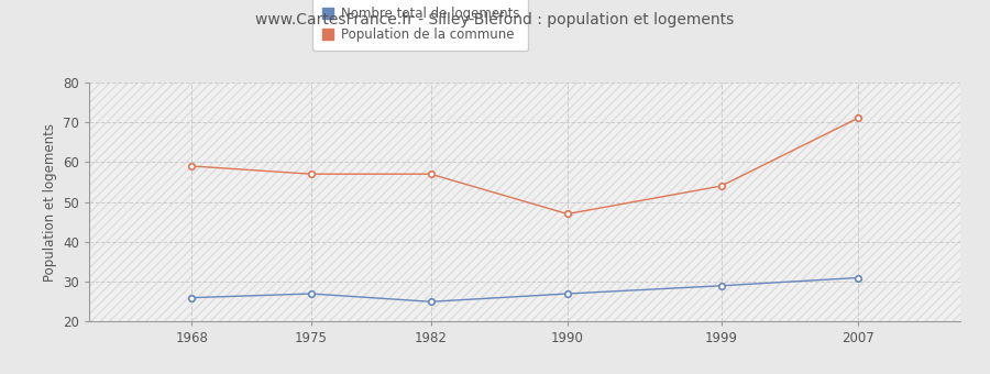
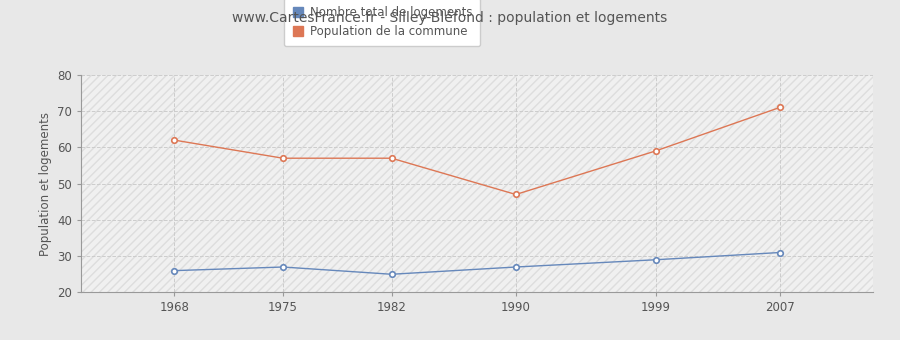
Population de la commune/1968: 59 -> 62
Population de la commune/1999: 54 -> 59
